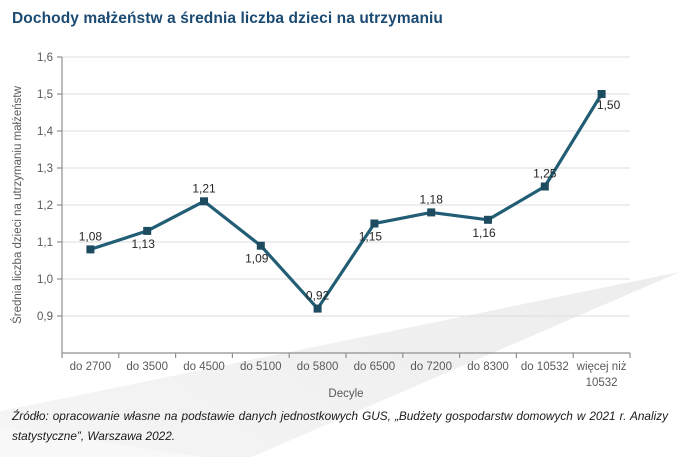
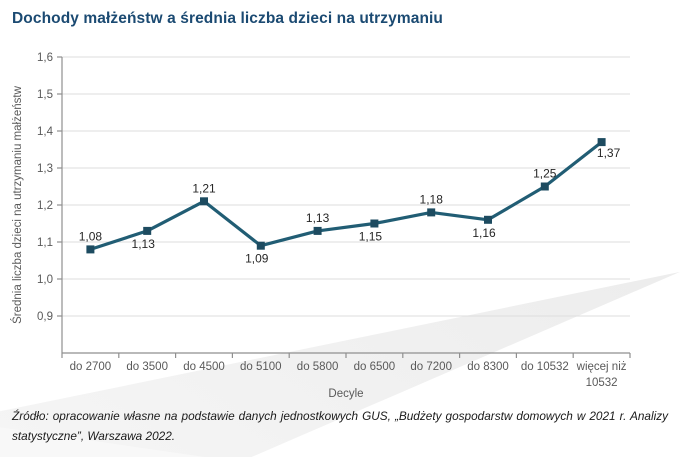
do 5800: 0,92 -> 1,13
więcej niż 10532: 1,50 -> 1,37
